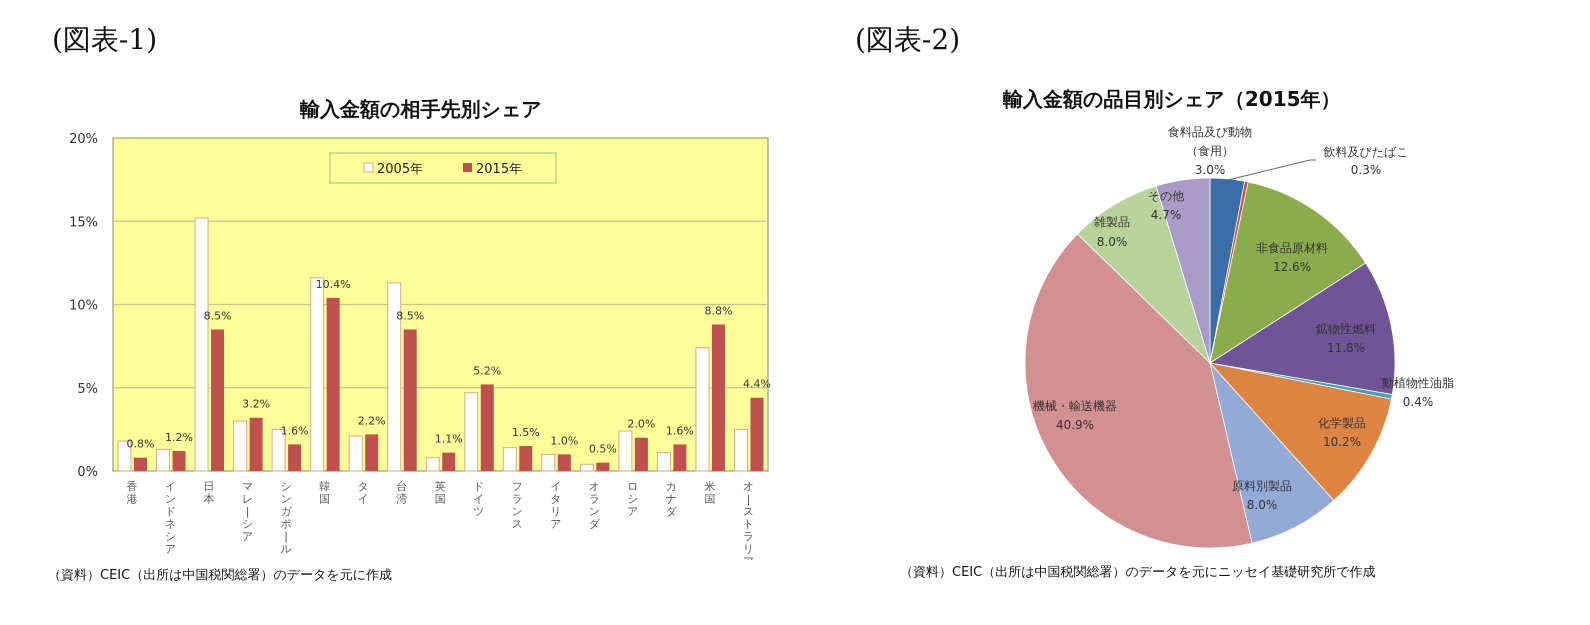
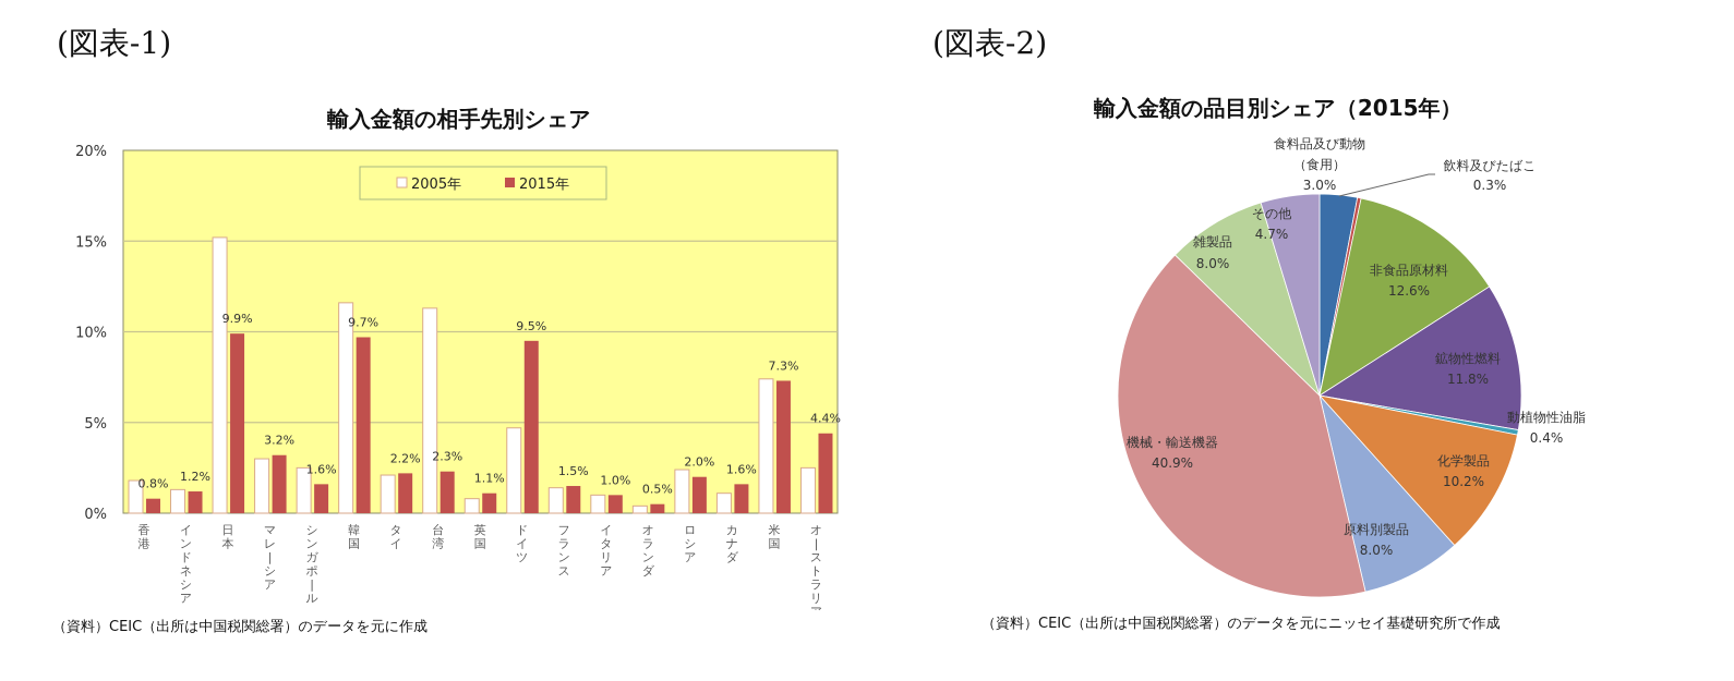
輸入金額の相手先別シェア/2015年/日本: 8.5% -> 9.9%
輸入金額の相手先別シェア/2015年/韓国: 10.4% -> 9.7%
輸入金額の相手先別シェア/2015年/台湾: 8.5% -> 2.3%
輸入金額の相手先別シェア/2015年/ドイツ: 5.2% -> 9.5%
輸入金額の相手先別シェア/2015年/米国: 8.8% -> 7.3%
